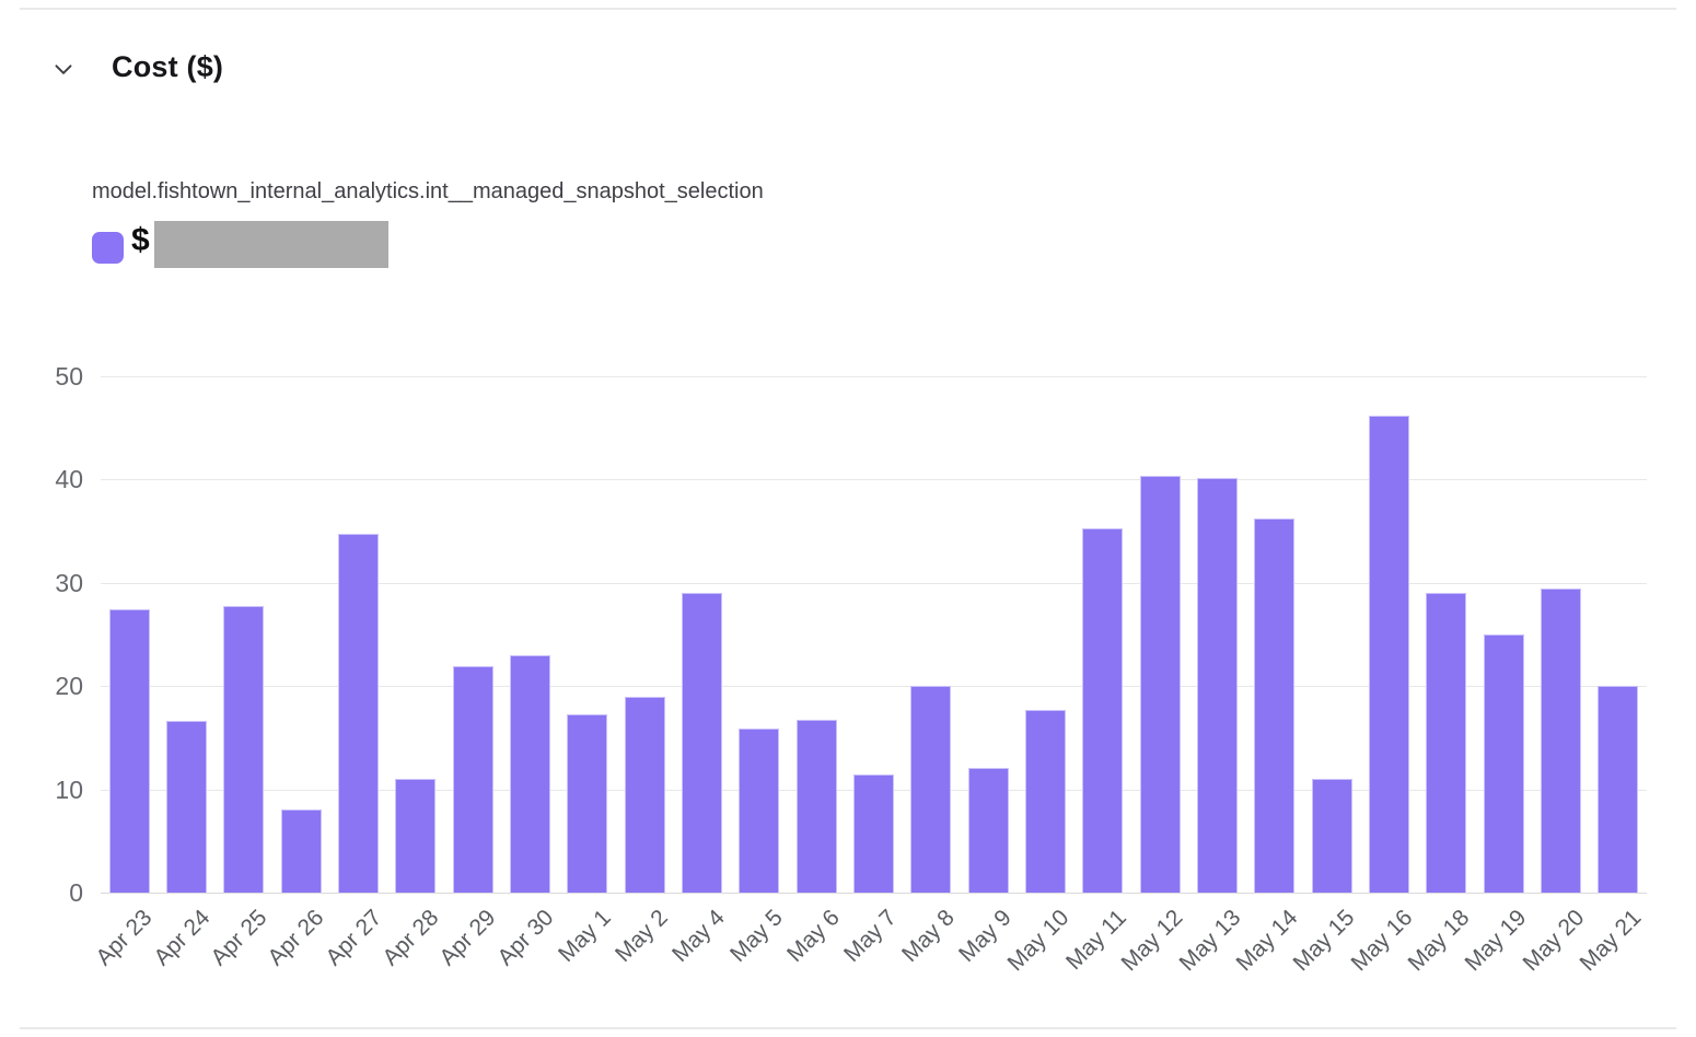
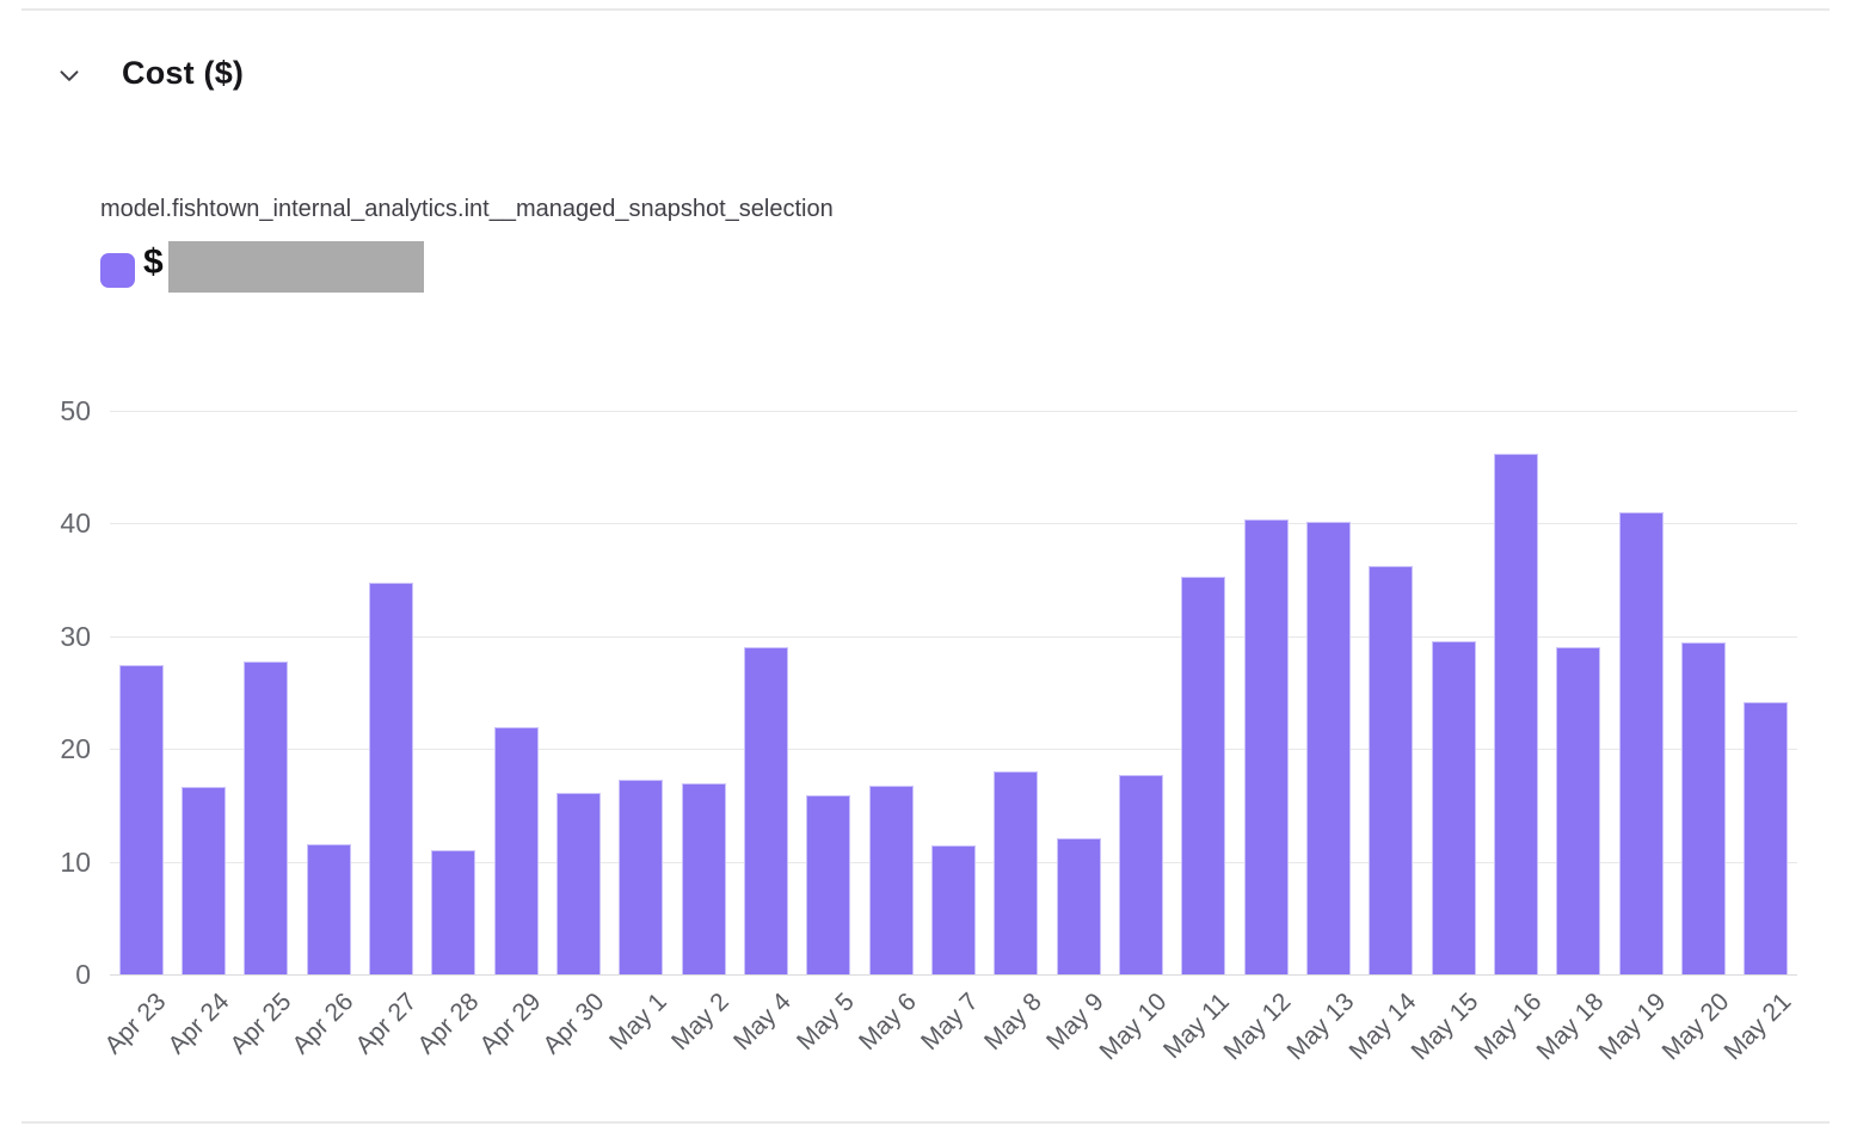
Apr 26: 8 -> 12
Apr 30: 23 -> 16
May 2: 19 -> 17
May 8: 20 -> 18
May 15: 11 -> 30
May 19: 25 -> 41
May 21: 20 -> 24
